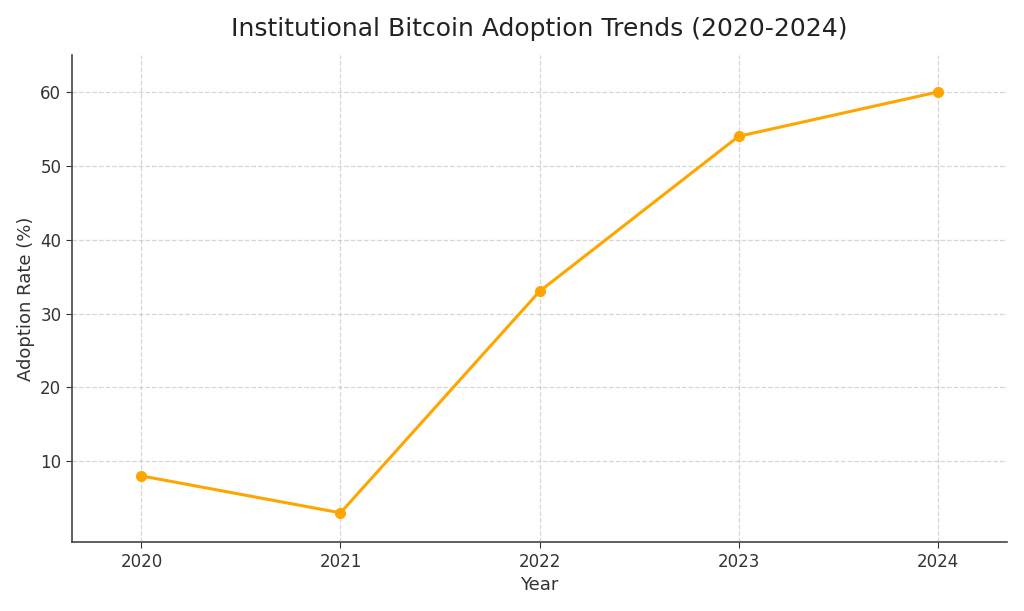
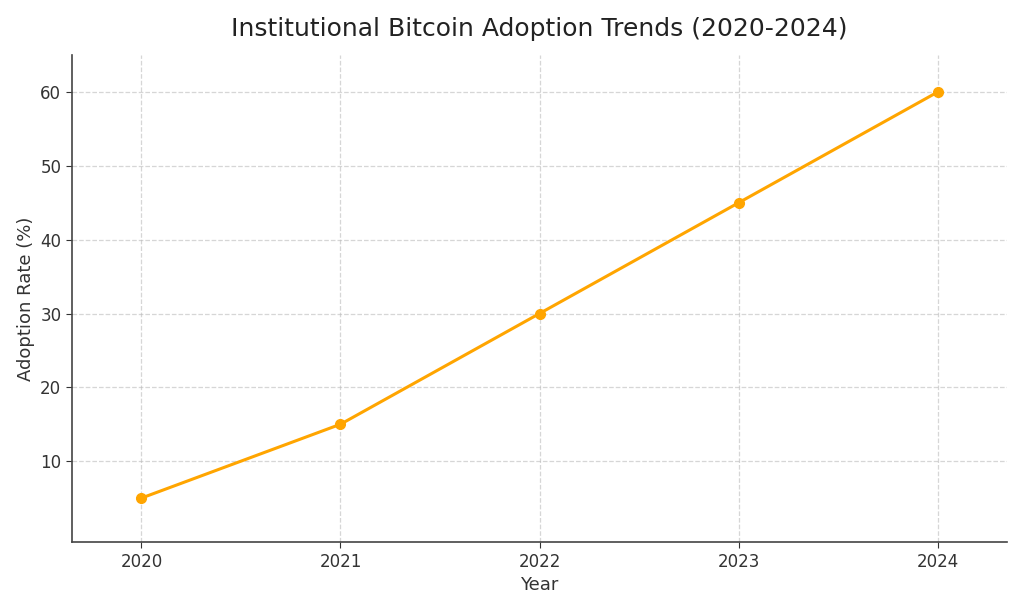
2020: 8 -> 5
2021: 3 -> 15
2022: 33 -> 30
2023: 54 -> 45
